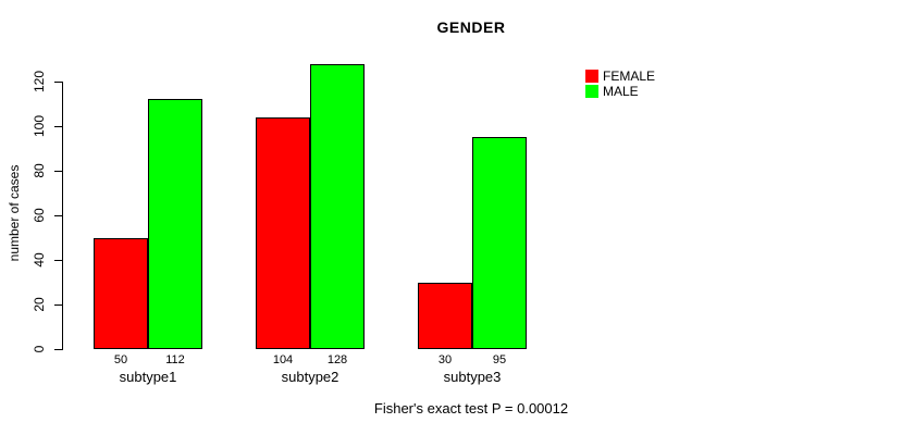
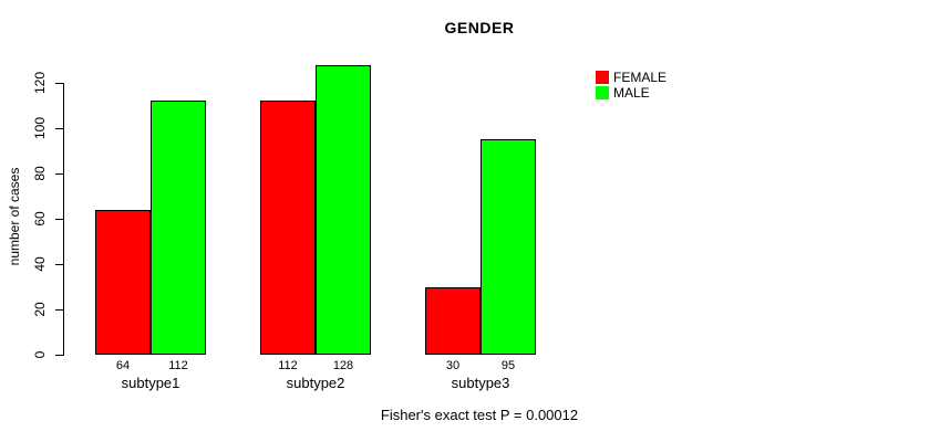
FEMALE/subtype1: 50 -> 64
FEMALE/subtype2: 104 -> 112
